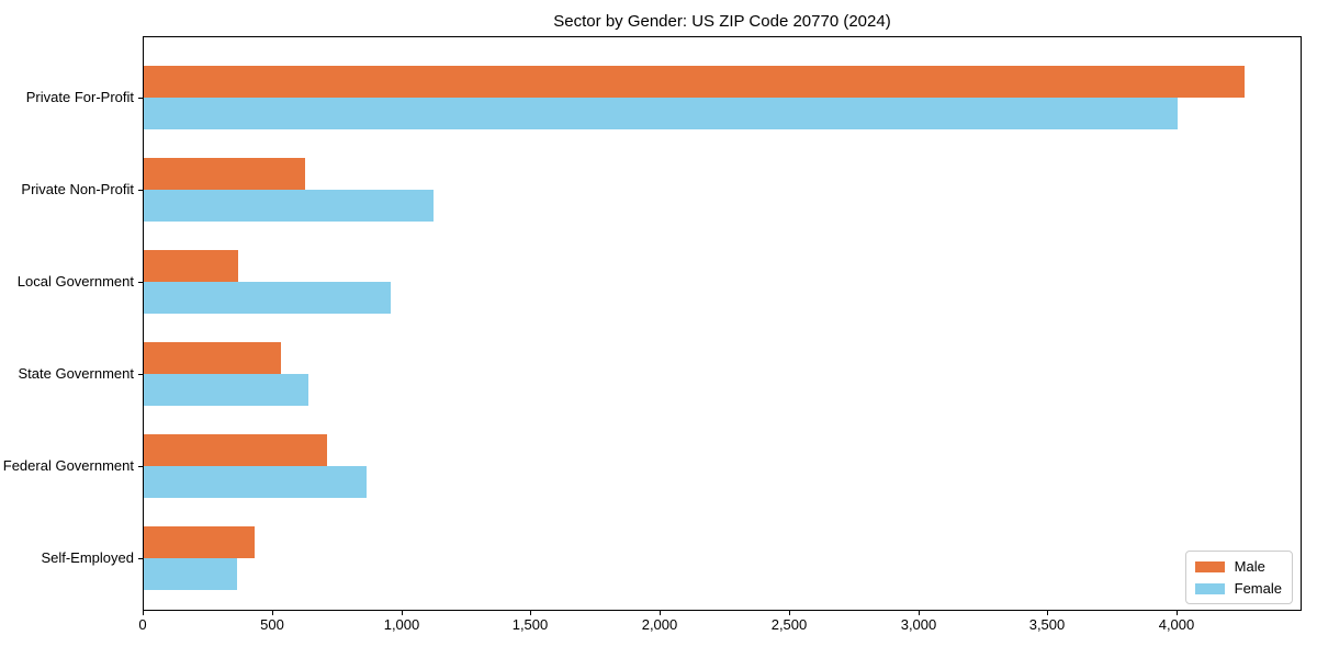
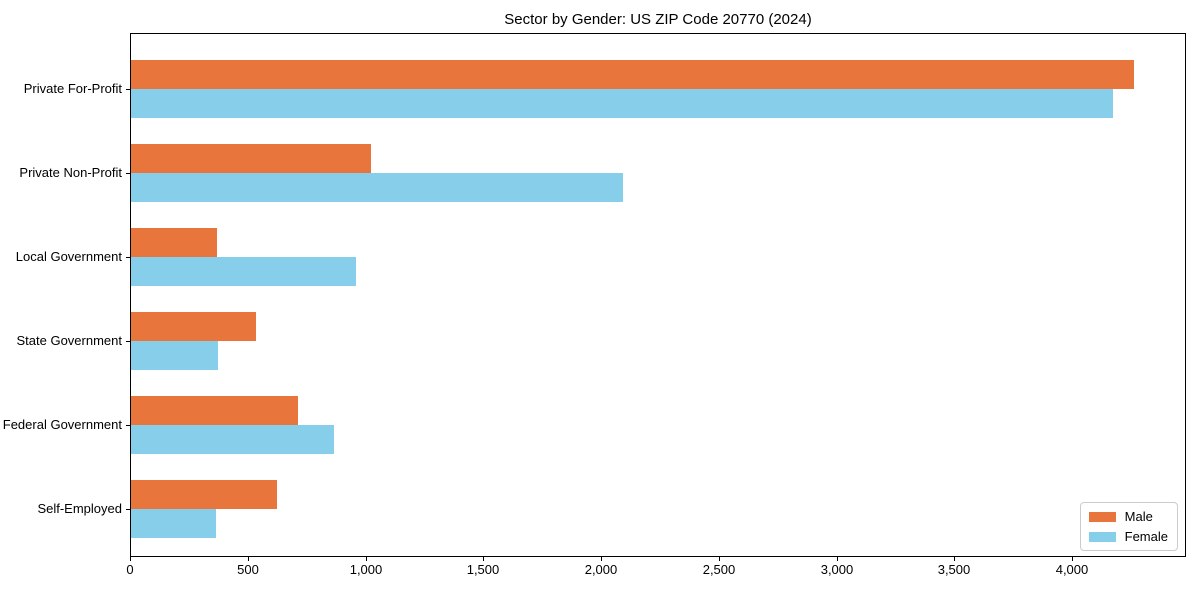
Female/Private For-Profit: 4000 -> 4170
Male/Private Non-Profit: 620 -> 1020
Female/Private Non-Profit: 1120 -> 2090
Female/State Government: 640 -> 370
Male/Self-Employed: 430 -> 620
